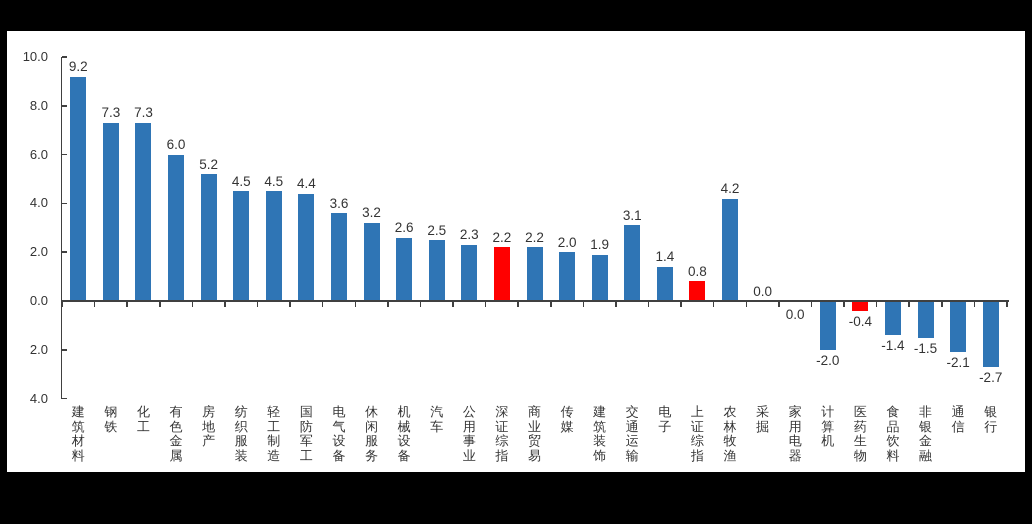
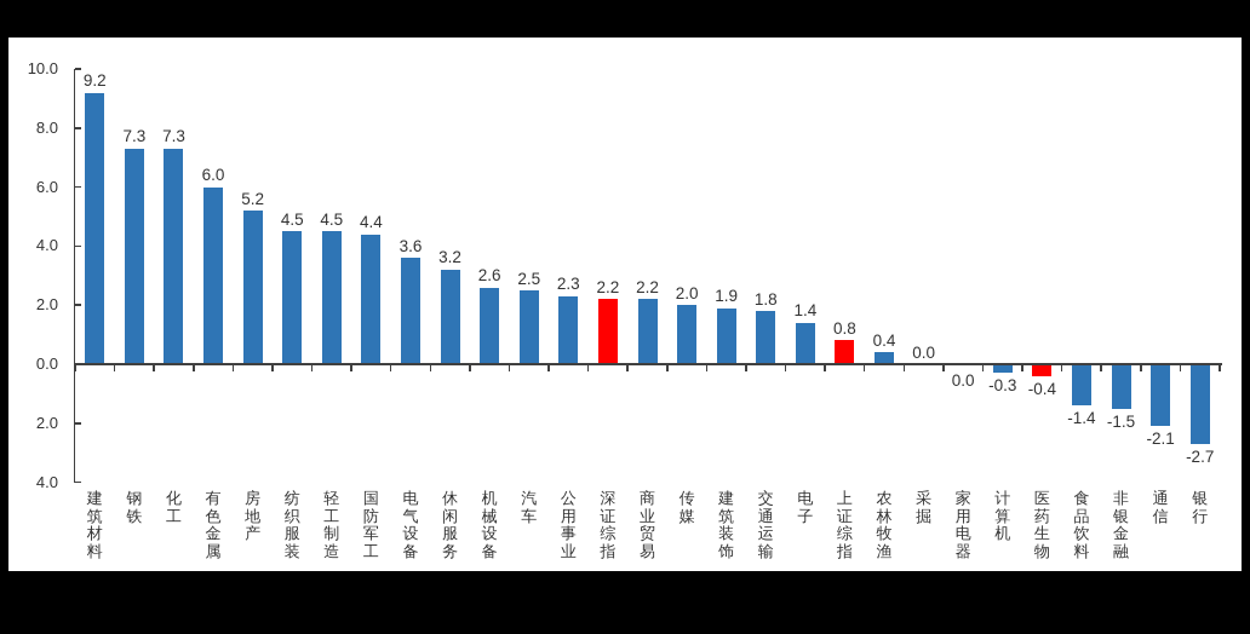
交通运输: 3.1 -> 1.8
农林牧渔: 4.2 -> 0.4
计算机: -2.0 -> -0.3
